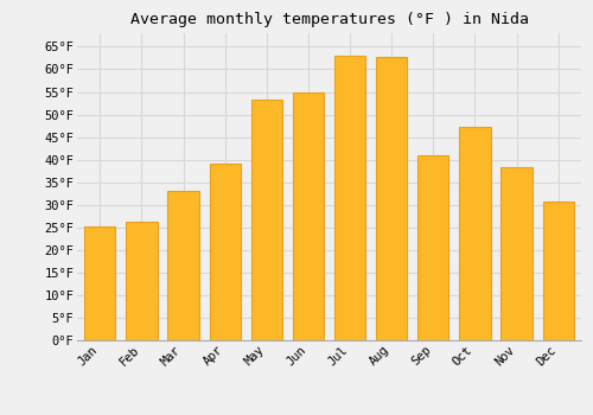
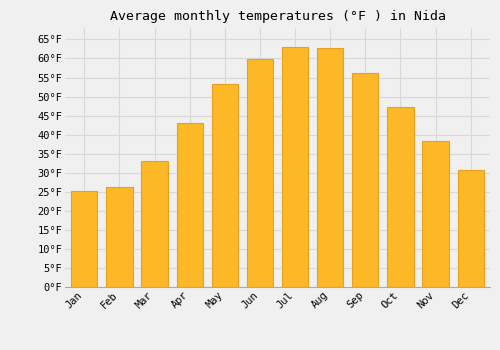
Apr: 39.0°F -> 43.0°F
Jun: 55.0°F -> 59.9°F
Sep: 41.0°F -> 56.1°F
